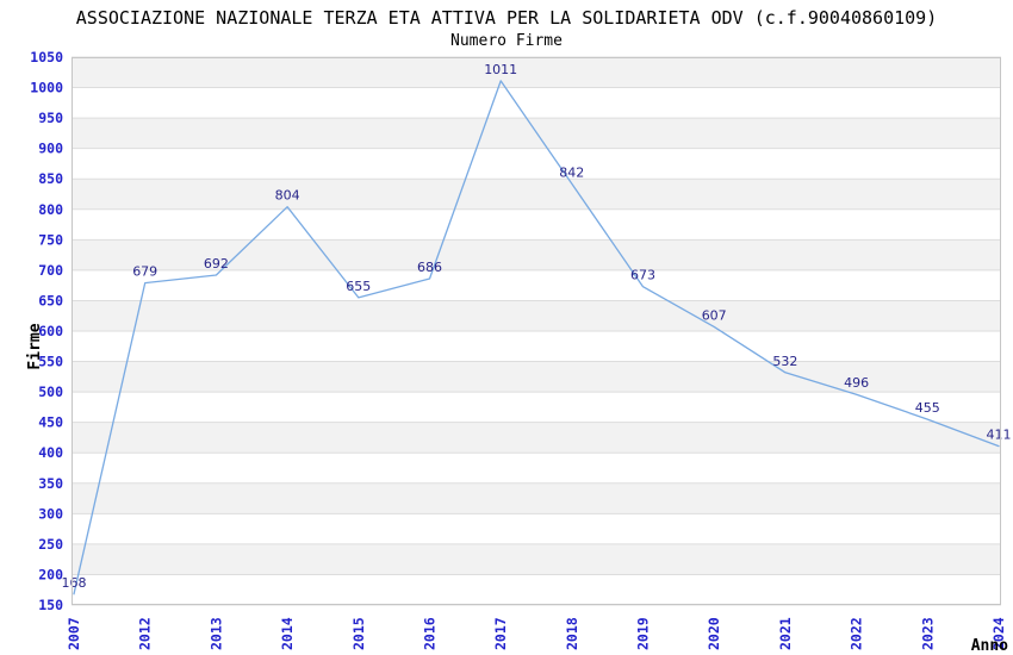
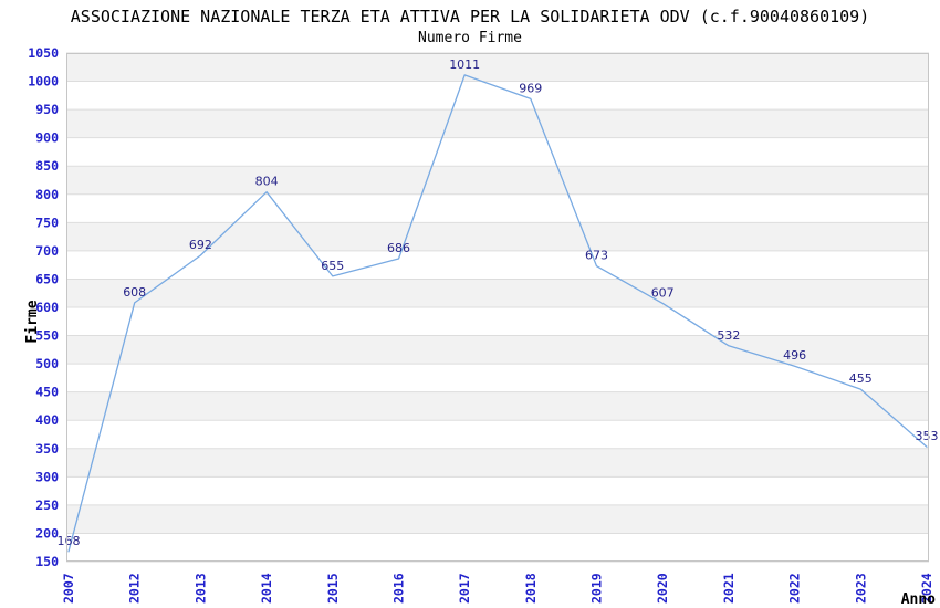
2012: 679 -> 608
2018: 842 -> 969
2024: 411 -> 353
